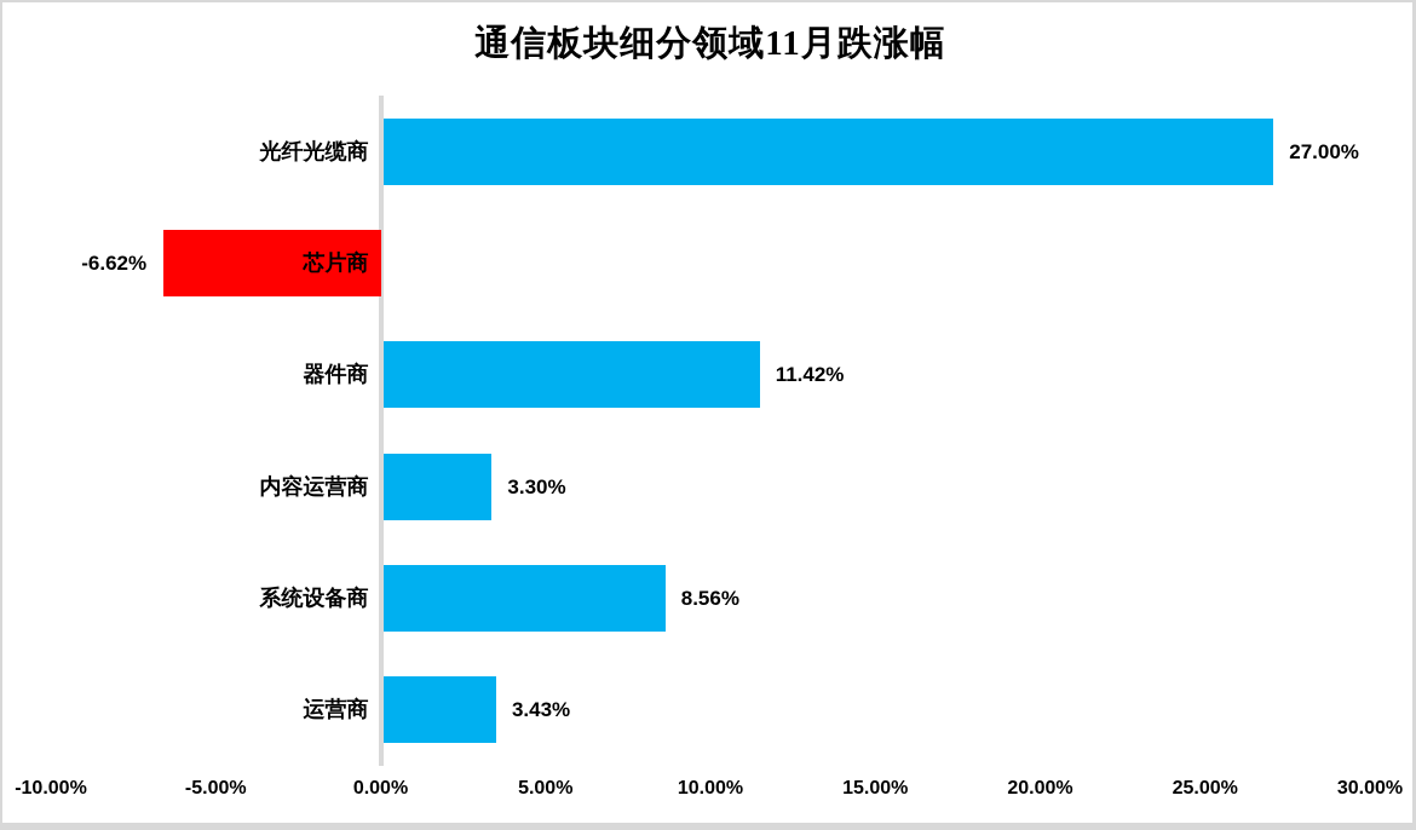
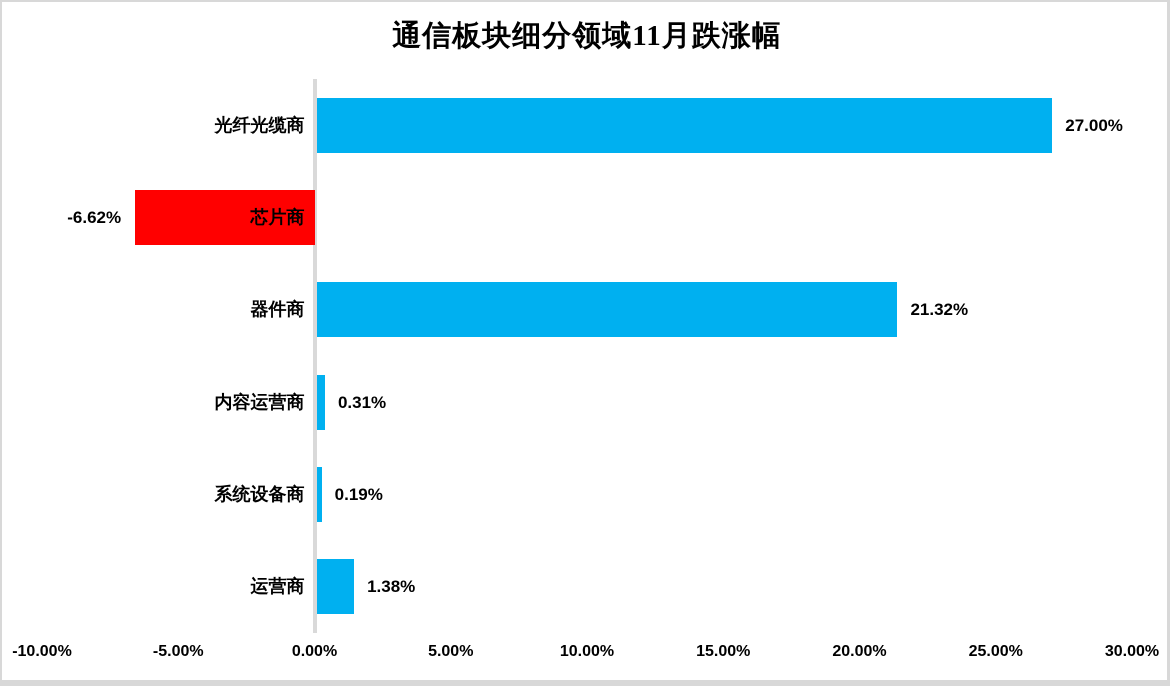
器件商: 11.42% -> 21.32%
内容运营商: 3.30% -> 0.31%
系统设备商: 8.56% -> 0.19%
运营商: 3.43% -> 1.38%
